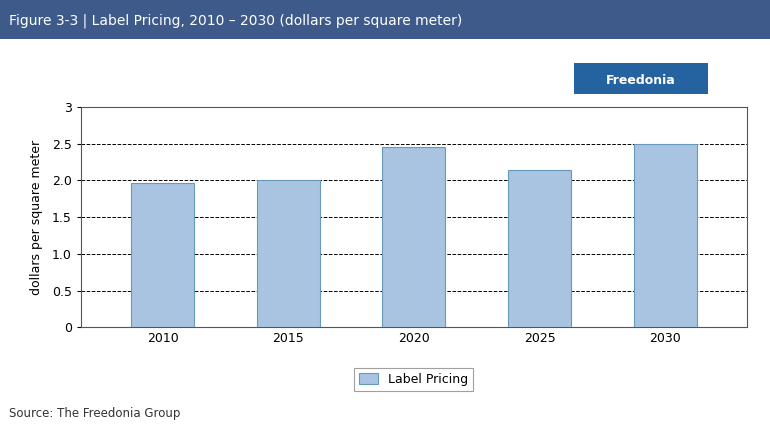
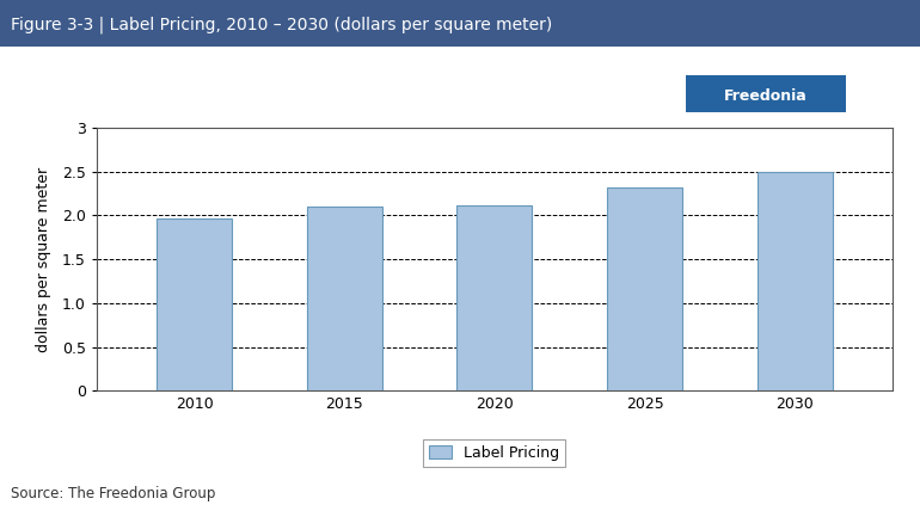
2015: 2.00 -> 2.10
2020: 2.46 -> 2.12
2025: 2.14 -> 2.32
